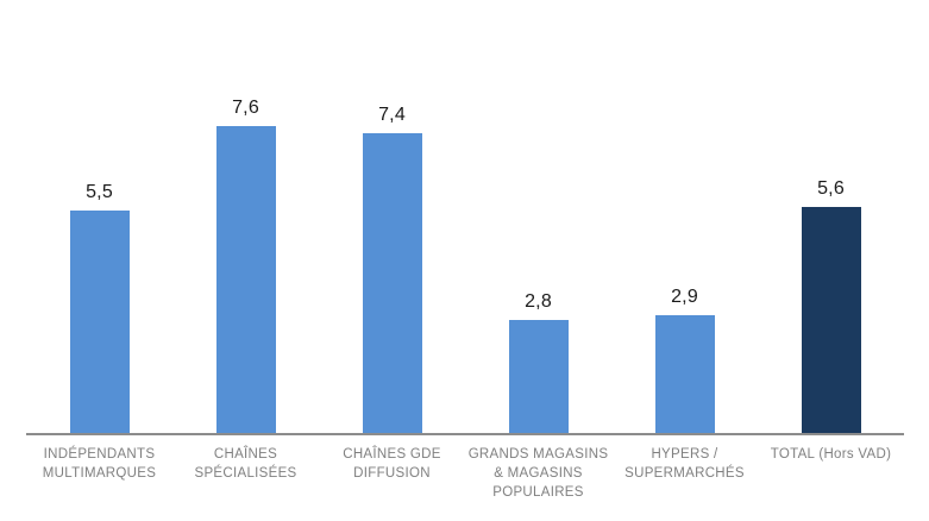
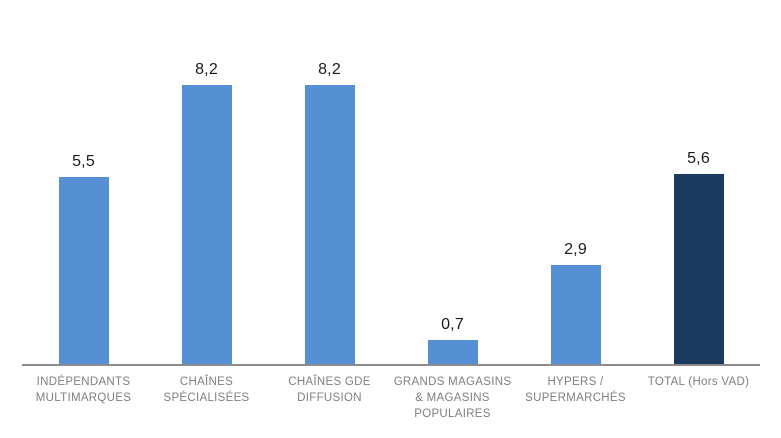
CHAÎNES SPÉCIALISÉES: 7,6 -> 8,2
CHAÎNES GDE DIFFUSION: 7,4 -> 8,2
GRANDS MAGASINS & MAGASINS POPULAIRES: 2,8 -> 0,7
